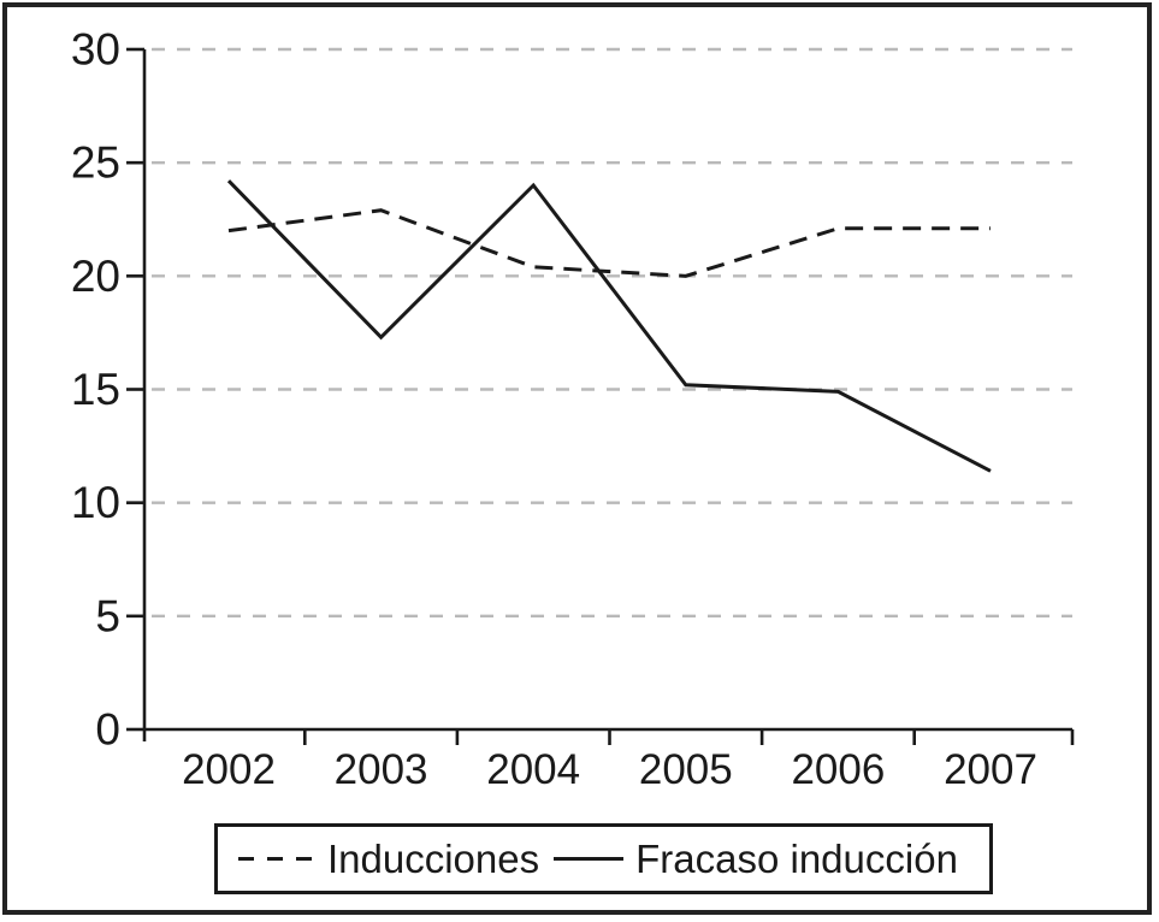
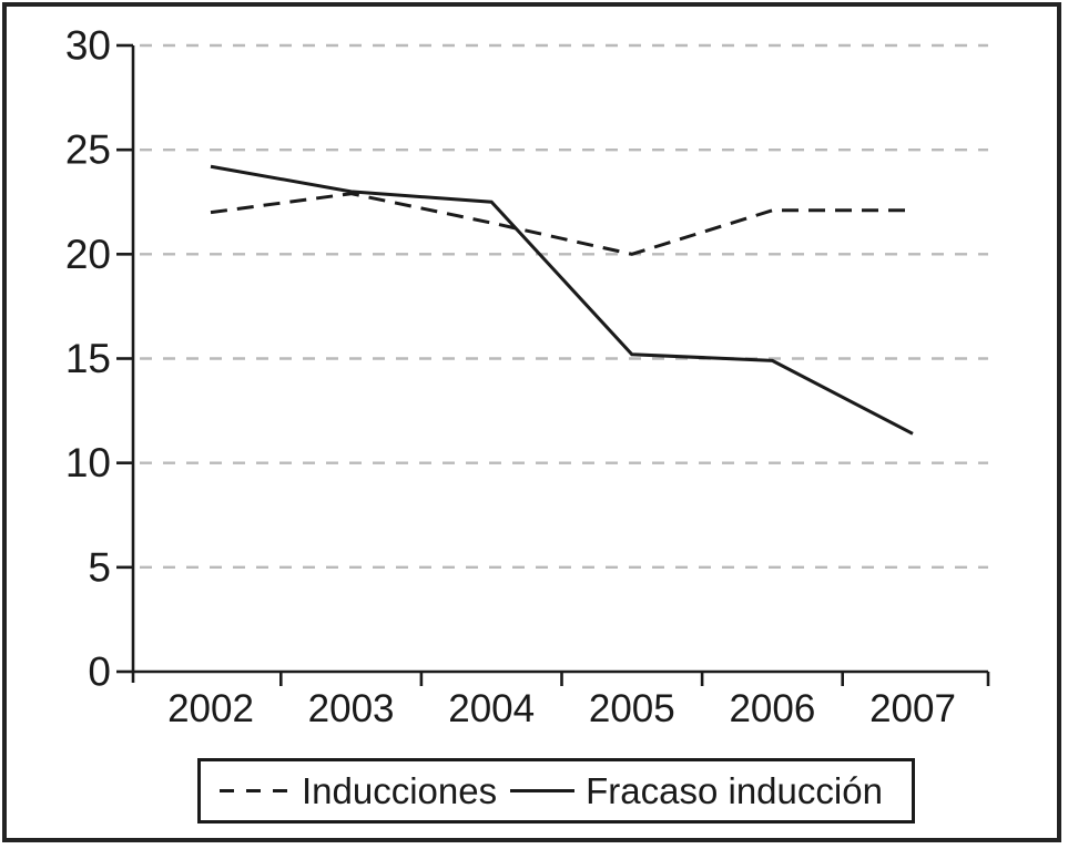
Fracaso inducción/2003: 17.3 -> 23.0
Inducciones/2004: 20.4 -> 21.5
Fracaso inducción/2004: 24.0 -> 22.5
